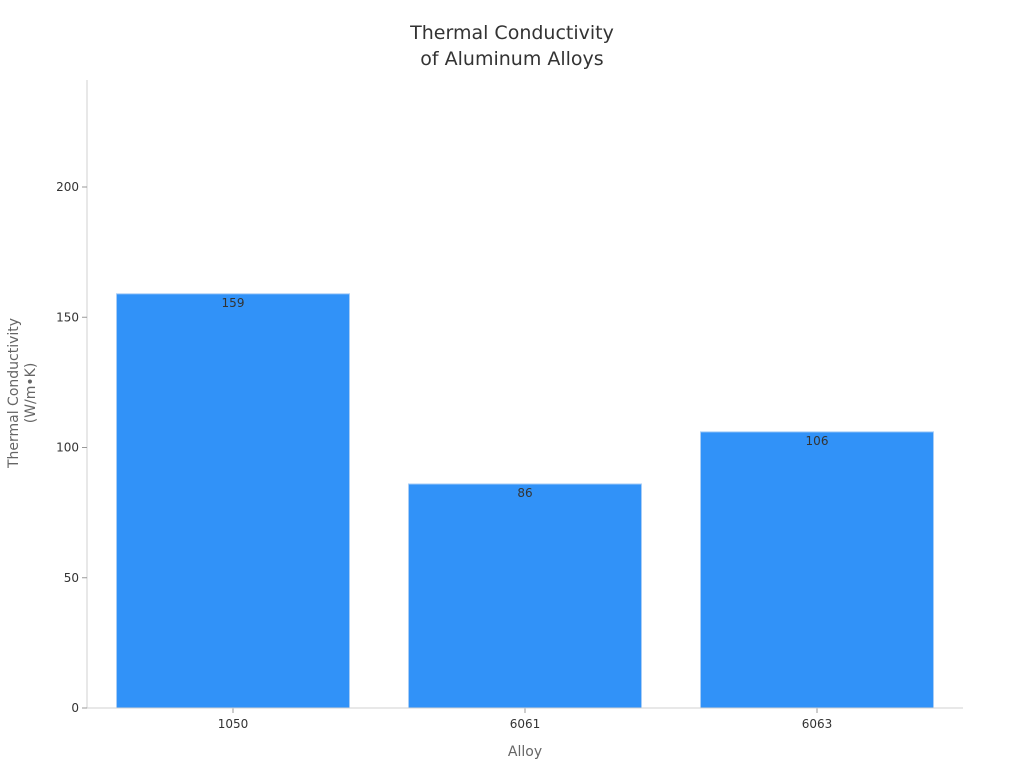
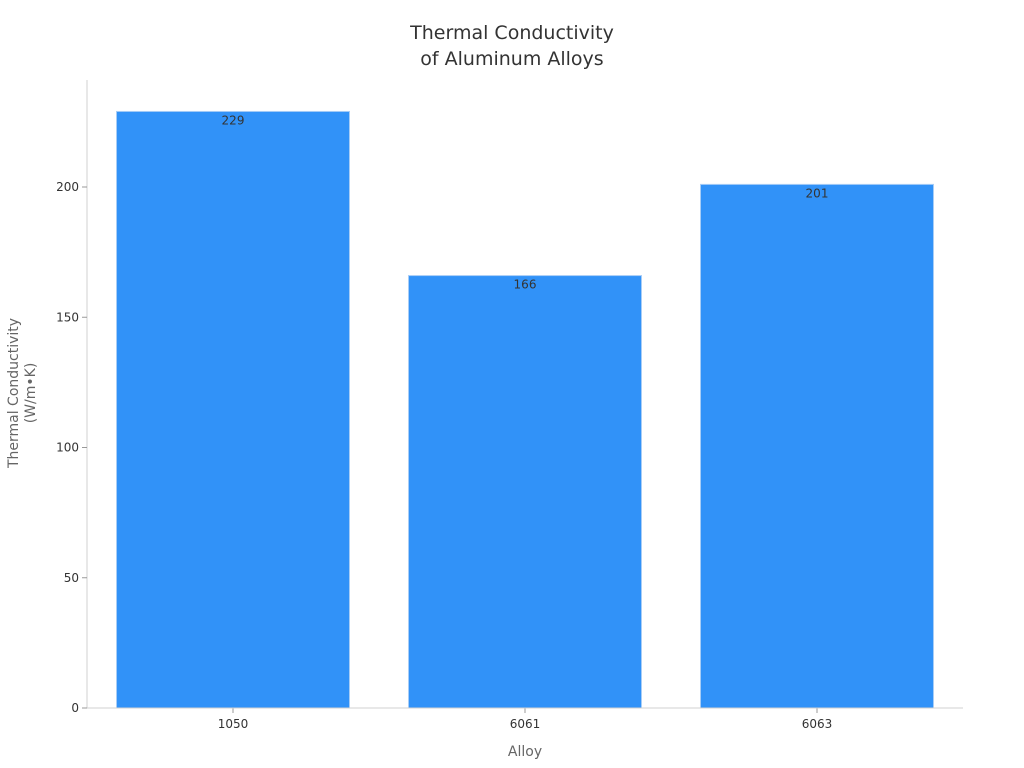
1050: 159 -> 229
6061: 86 -> 166
6063: 106 -> 201
